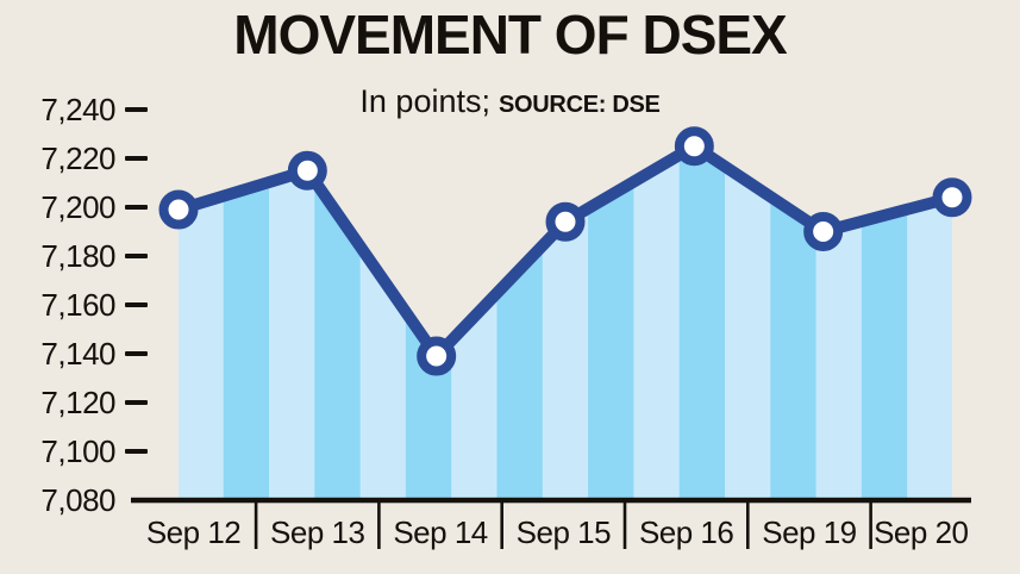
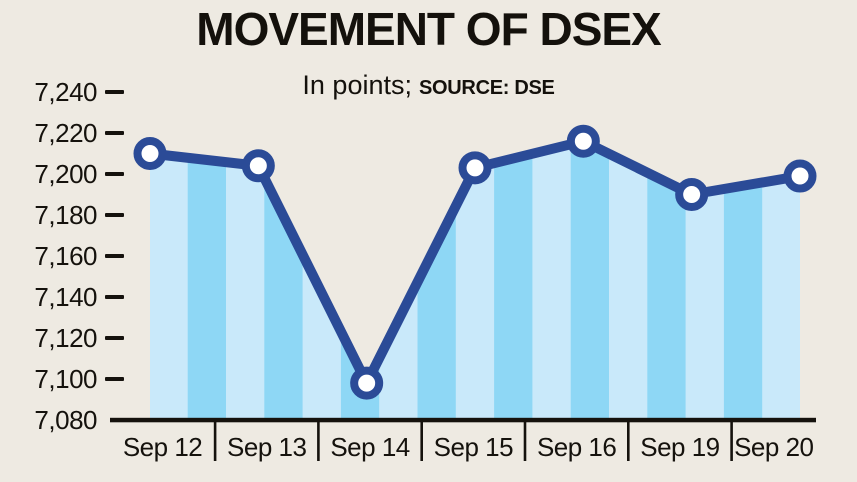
Sep 12: 7199 -> 7210
Sep 13: 7215 -> 7204
Sep 14: 7139 -> 7098
Sep 15: 7194 -> 7203
Sep 16: 7225 -> 7216
Sep 20: 7204 -> 7199
